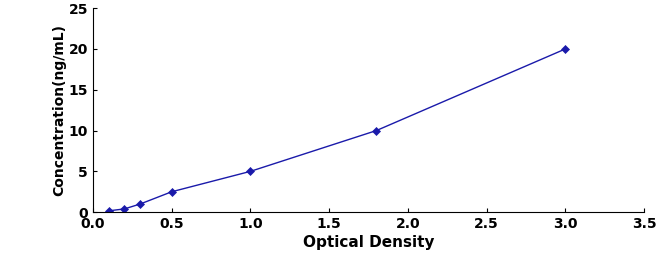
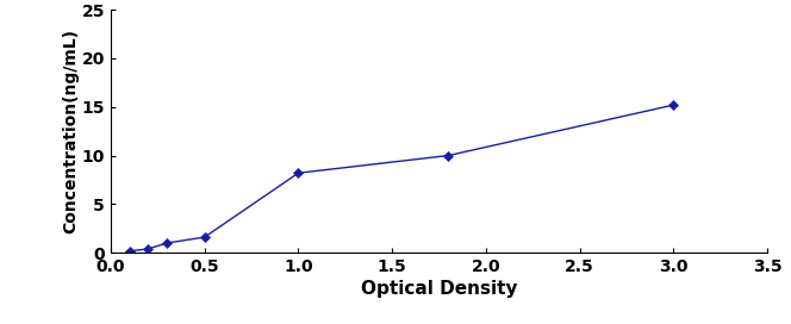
0.5: 2.5 -> 1.6
1.0: 5.0 -> 8.2
3.0: 20.0 -> 15.2
